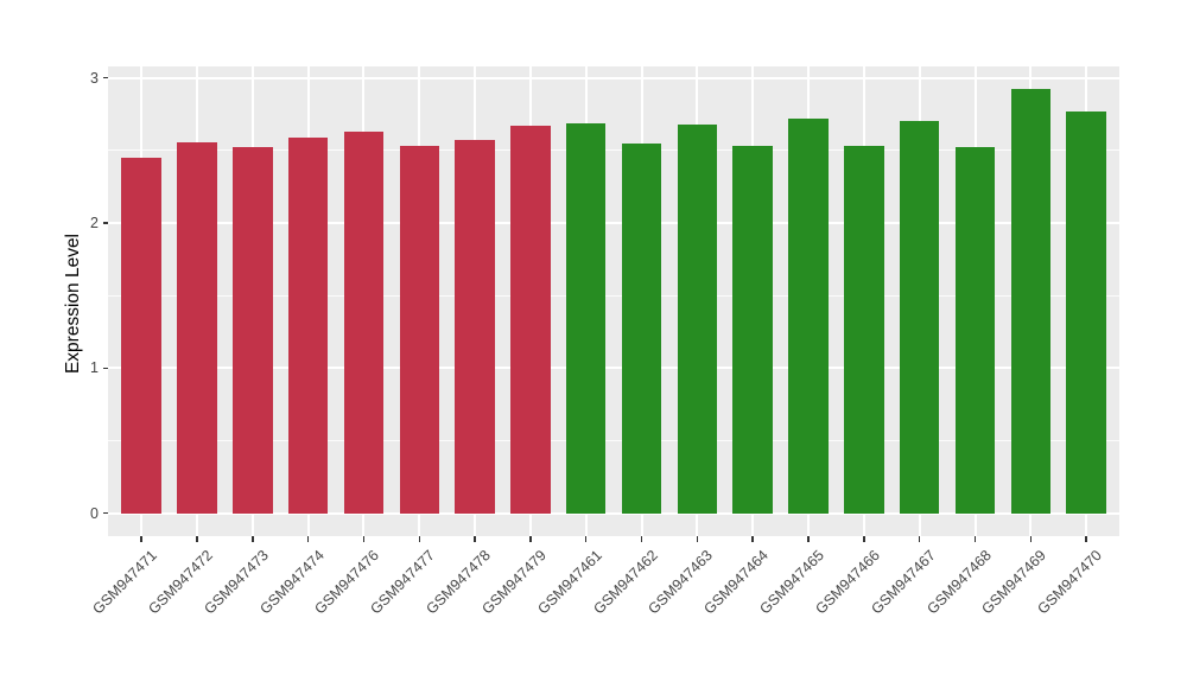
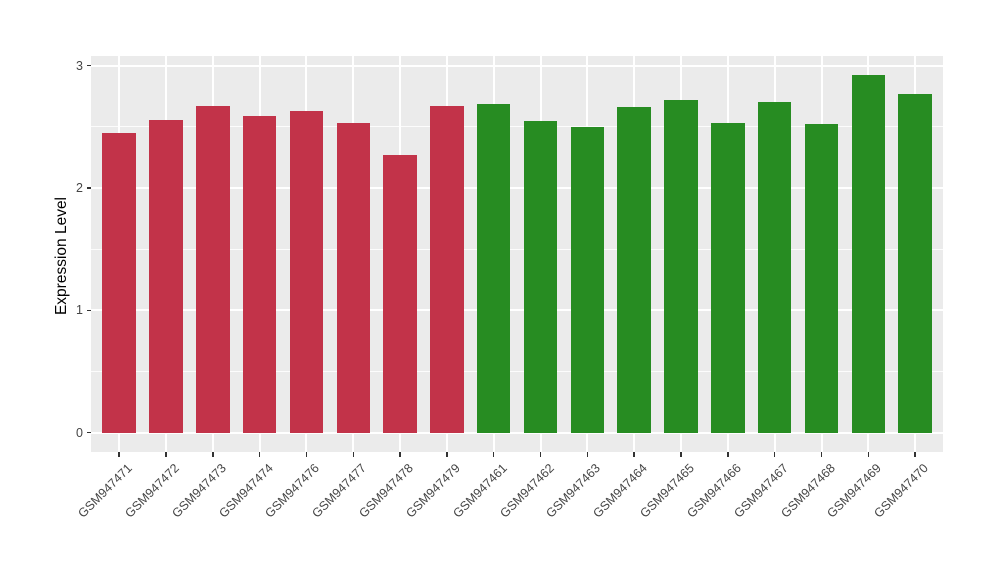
GSM947473: 2.52 -> 2.67
GSM947478: 2.57 -> 2.27
GSM947463: 2.68 -> 2.50
GSM947464: 2.53 -> 2.66
